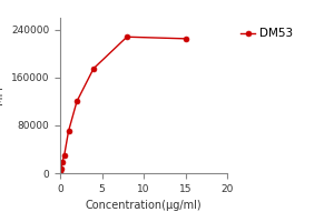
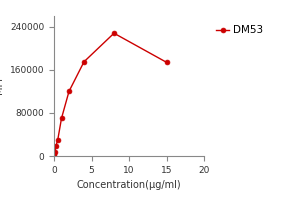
15: 225000 -> 174000
